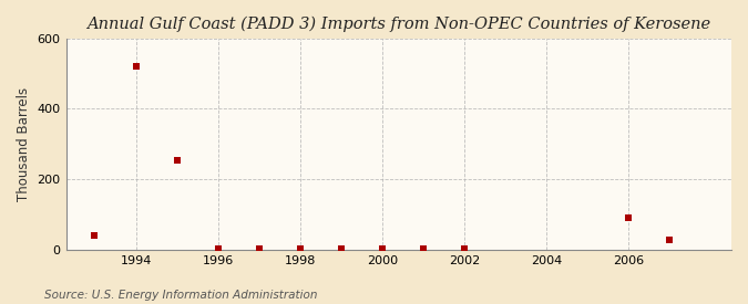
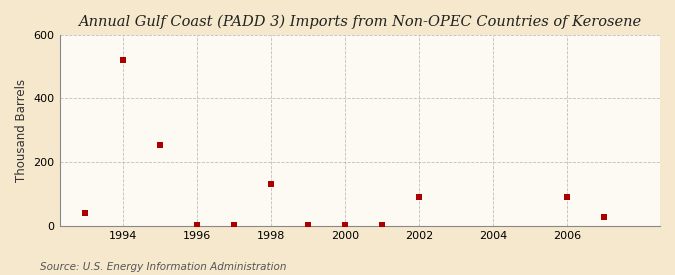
1998: 2 -> 130
2002: 2 -> 90
